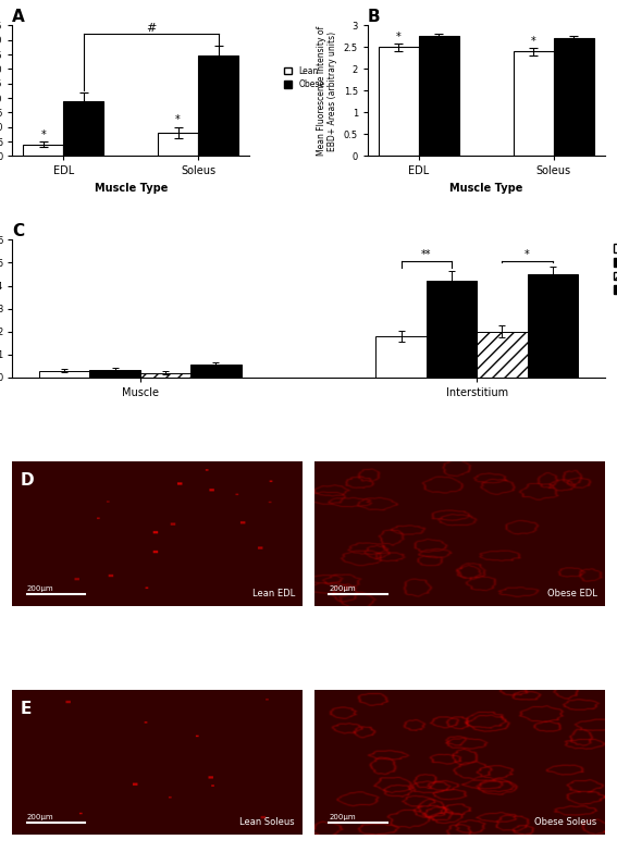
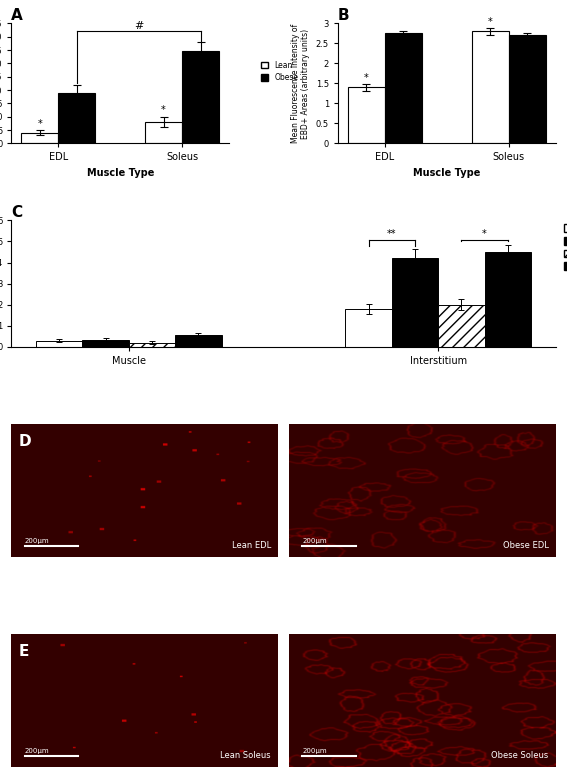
B/Lean/EDL: 2.5 -> 1.4
B/Lean/Soleus: 2.4 -> 2.8
